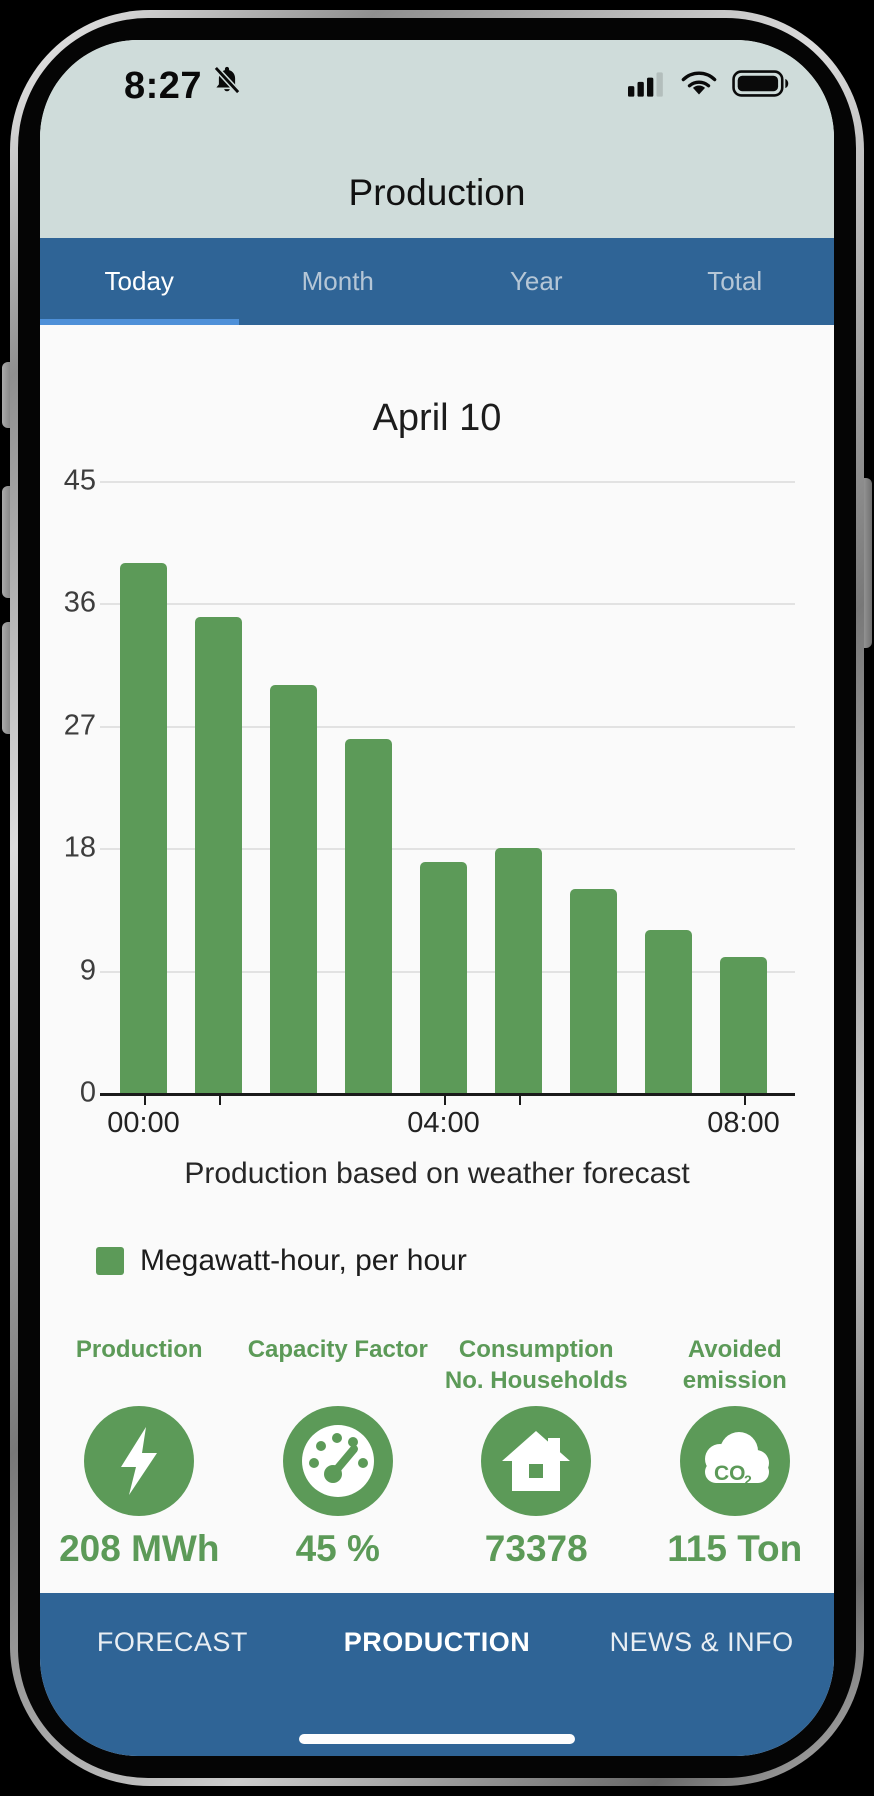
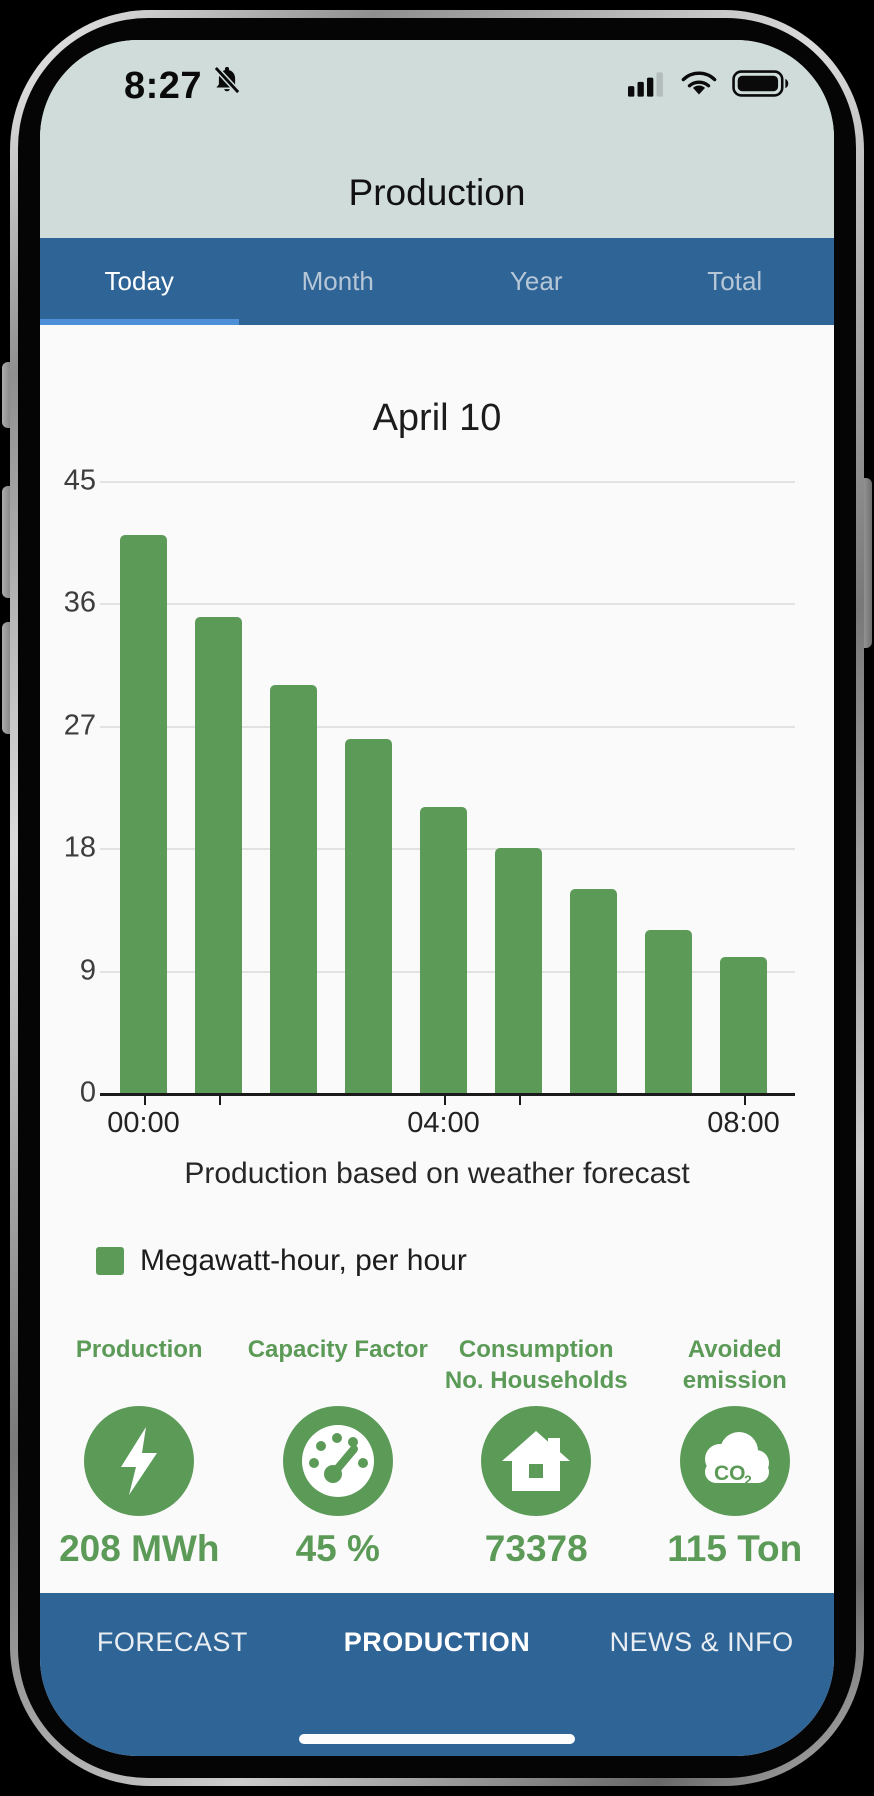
00:00: 39 -> 41
04:00: 17 -> 21
